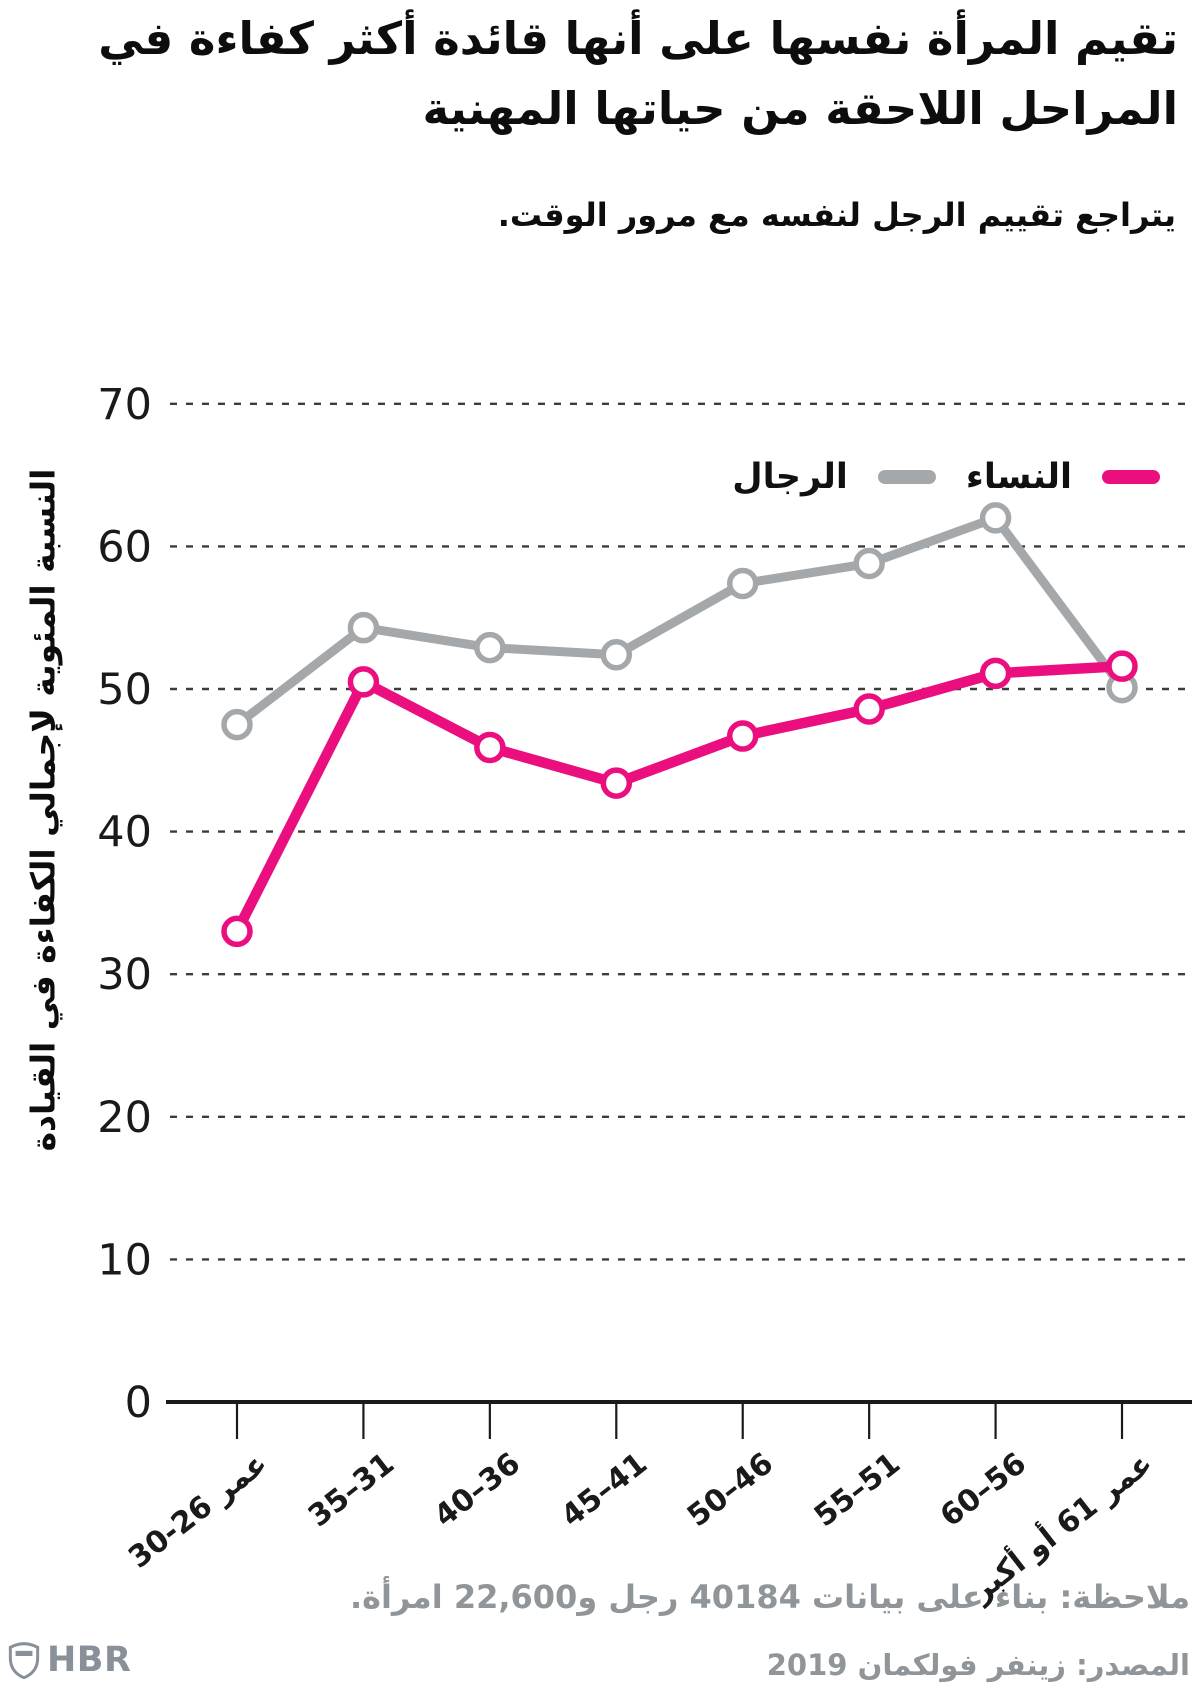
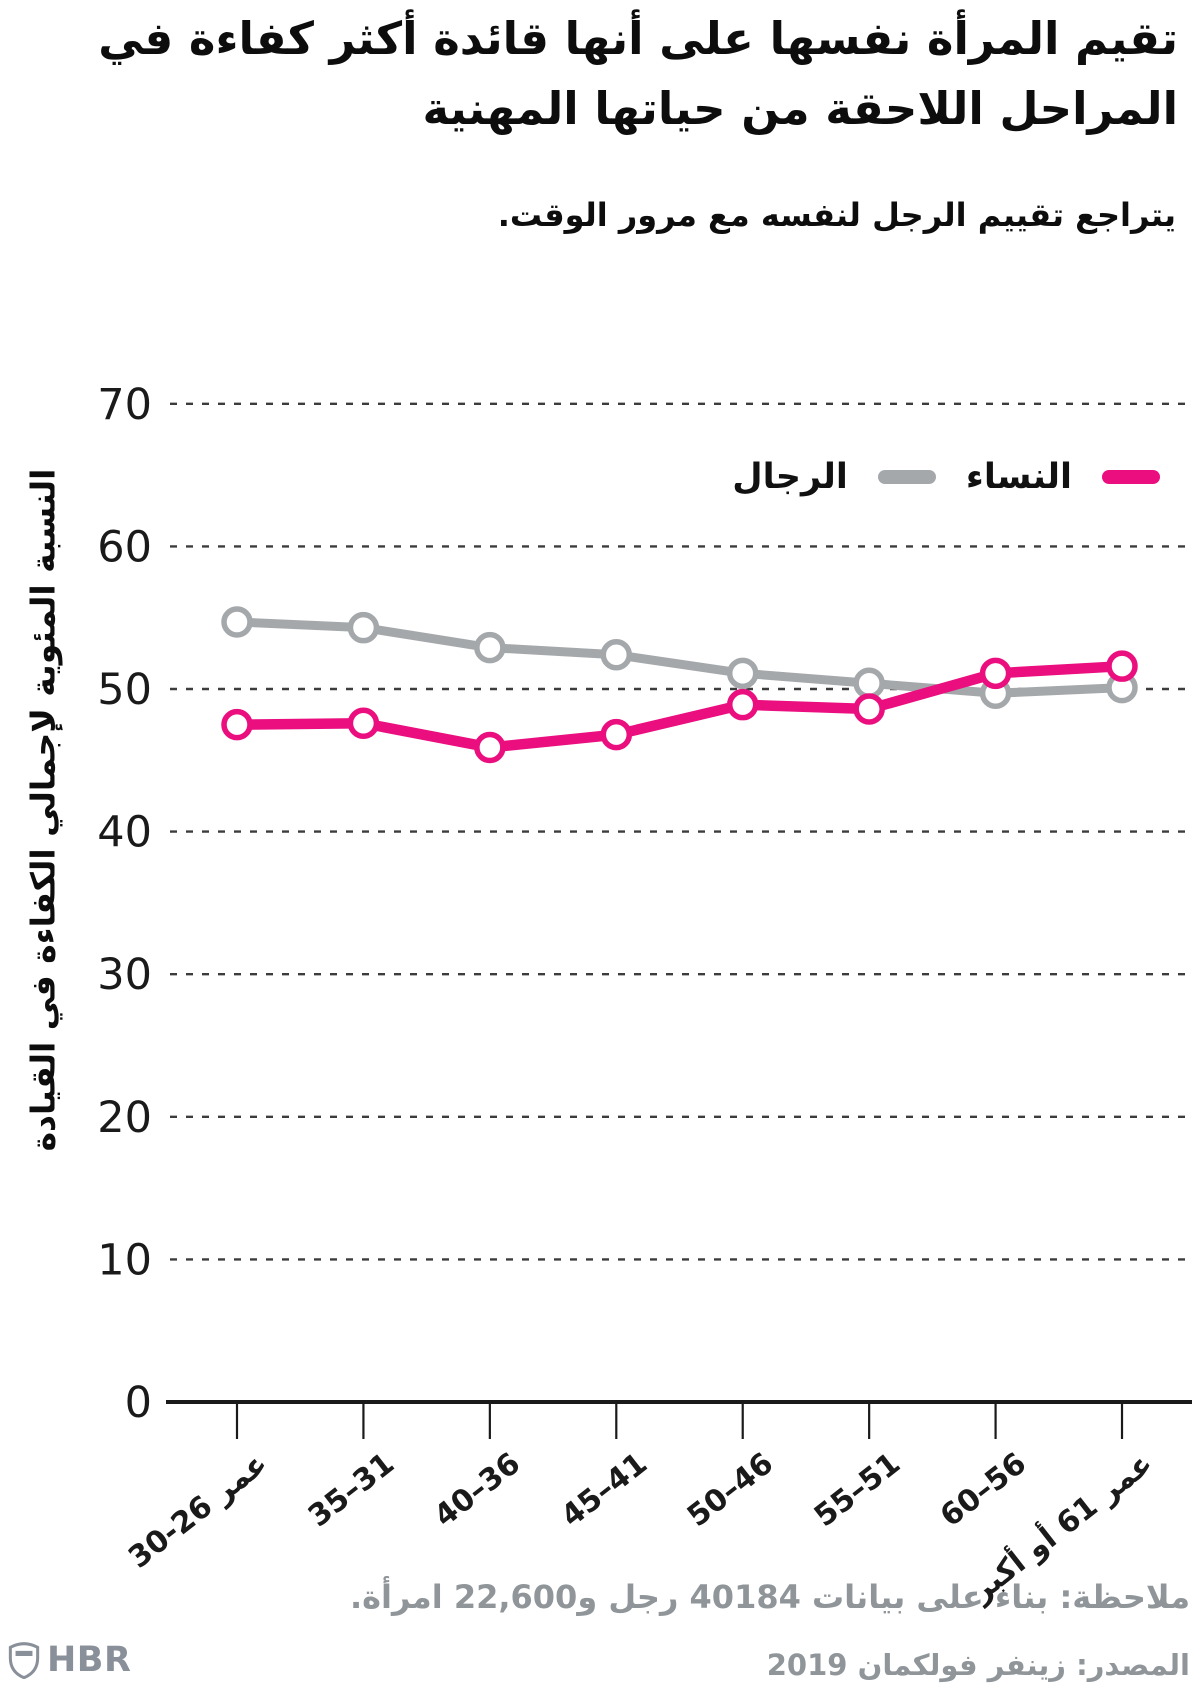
النساء/عمر 26-30: 33.0 -> 47.5
الرجال/عمر 26-30: 47.5 -> 54.7
النساء/31–35: 50.5 -> 47.6
النساء/41–45: 43.4 -> 46.8
النساء/46–50: 46.7 -> 48.9
الرجال/46–50: 57.4 -> 51.1
الرجال/51–55: 58.8 -> 50.4
الرجال/56–60: 62.0 -> 49.7
